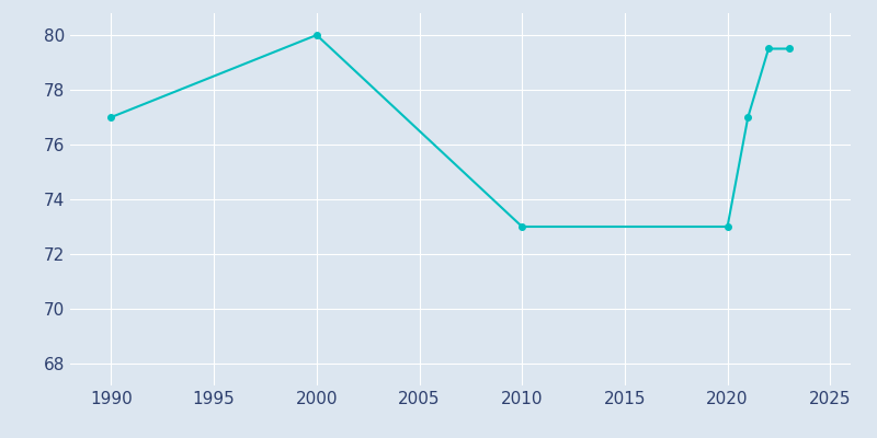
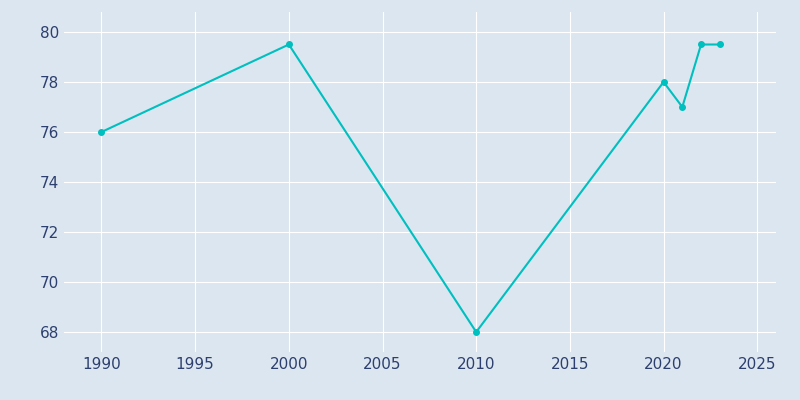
1990: 77.0 -> 76.0
2000: 80.0 -> 79.5
2010: 73.0 -> 68.0
2020: 73.0 -> 78.0
